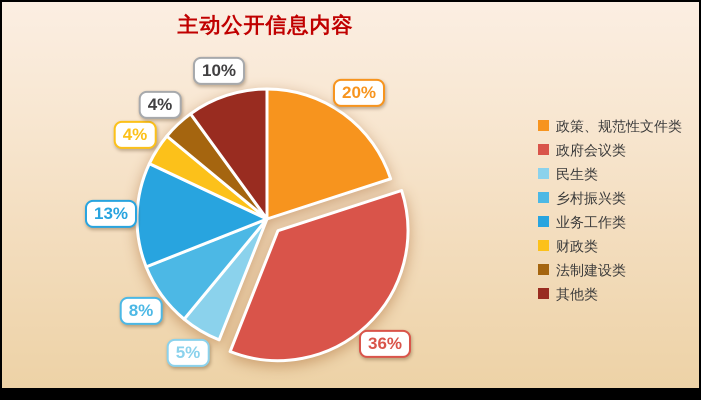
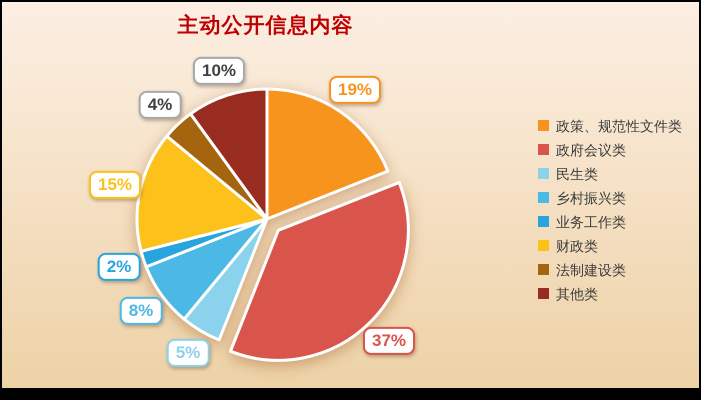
政策、规范性文件类: 20% -> 19%
政府会议类: 36% -> 37%
业务工作类: 13% -> 2%
财政类: 4% -> 15%
